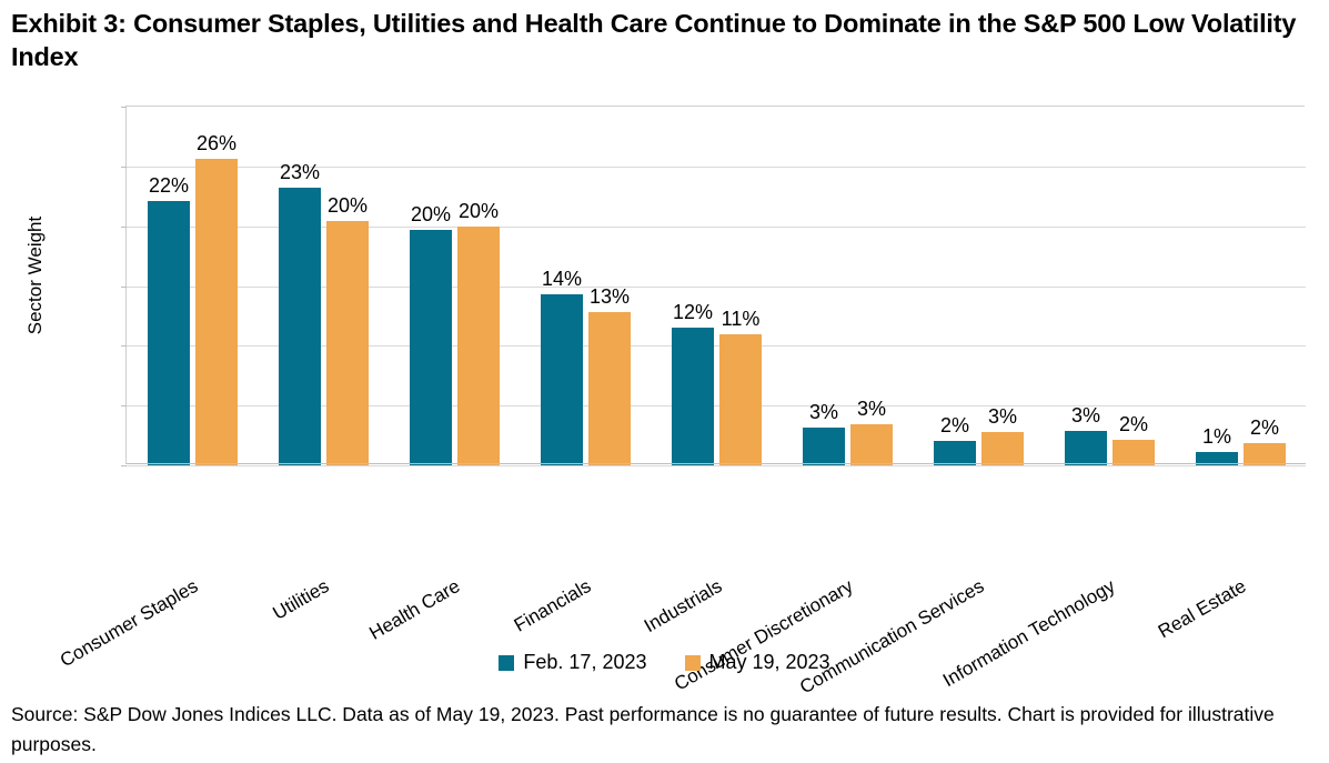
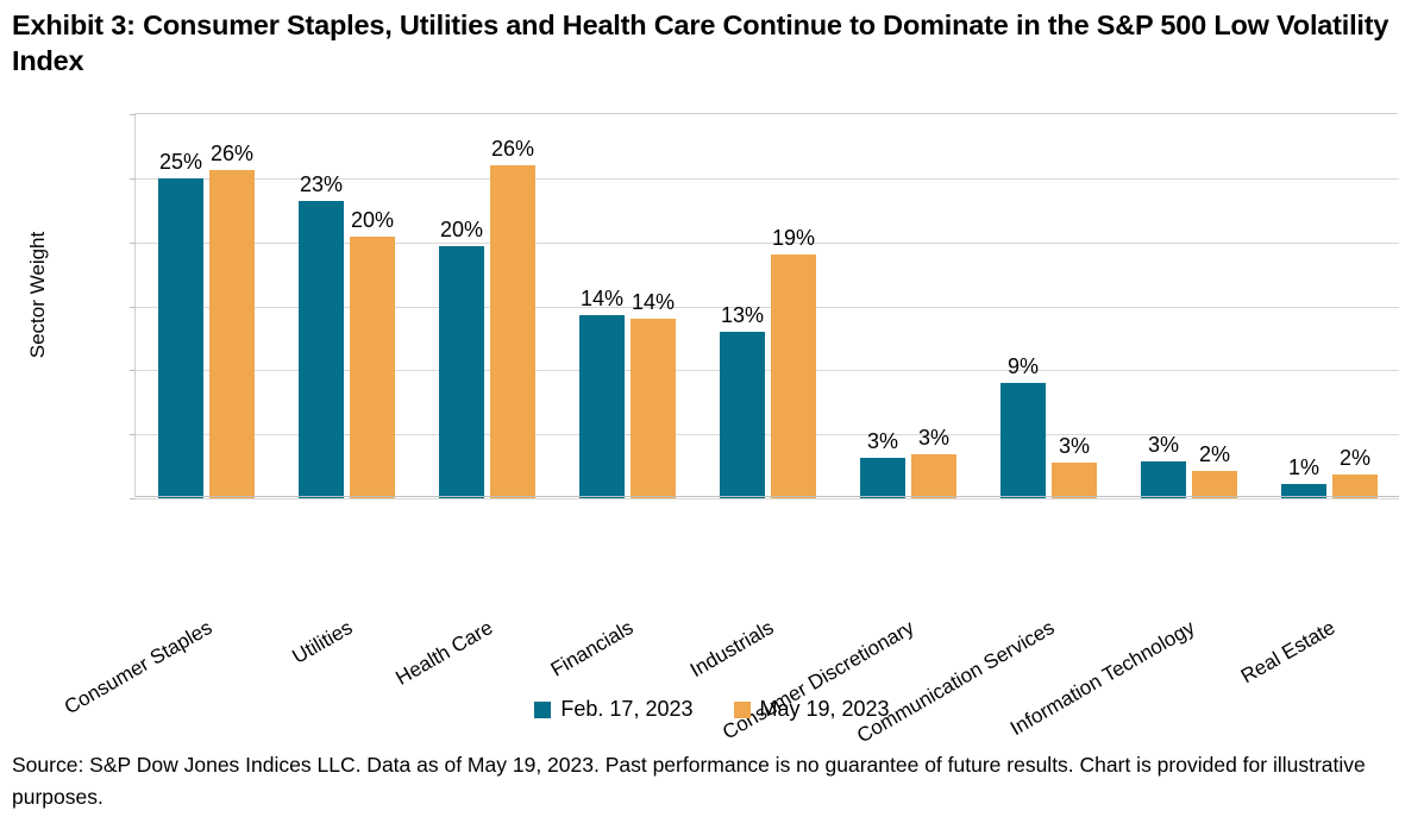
Feb. 17, 2023/Consumer Staples: 22% -> 25%
May 19, 2023/Health Care: 20% -> 26%
May 19, 2023/Financials: 13% -> 14%
Feb. 17, 2023/Industrials: 12% -> 13%
May 19, 2023/Industrials: 11% -> 19%
Feb. 17, 2023/Communication Services: 2% -> 9%
